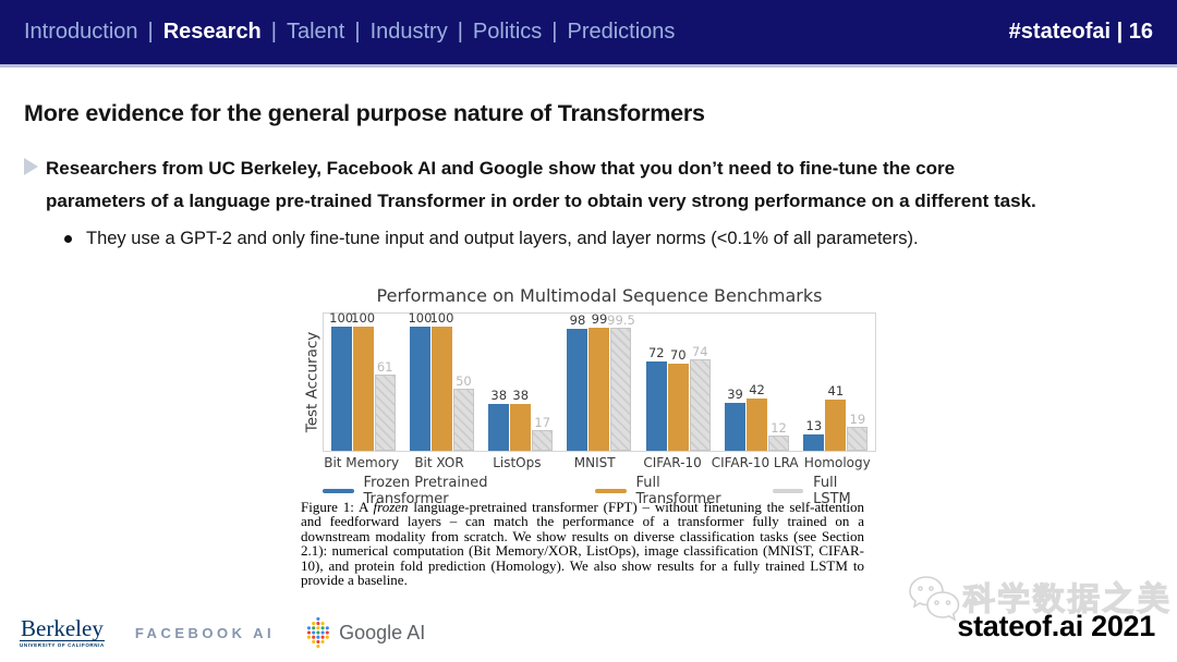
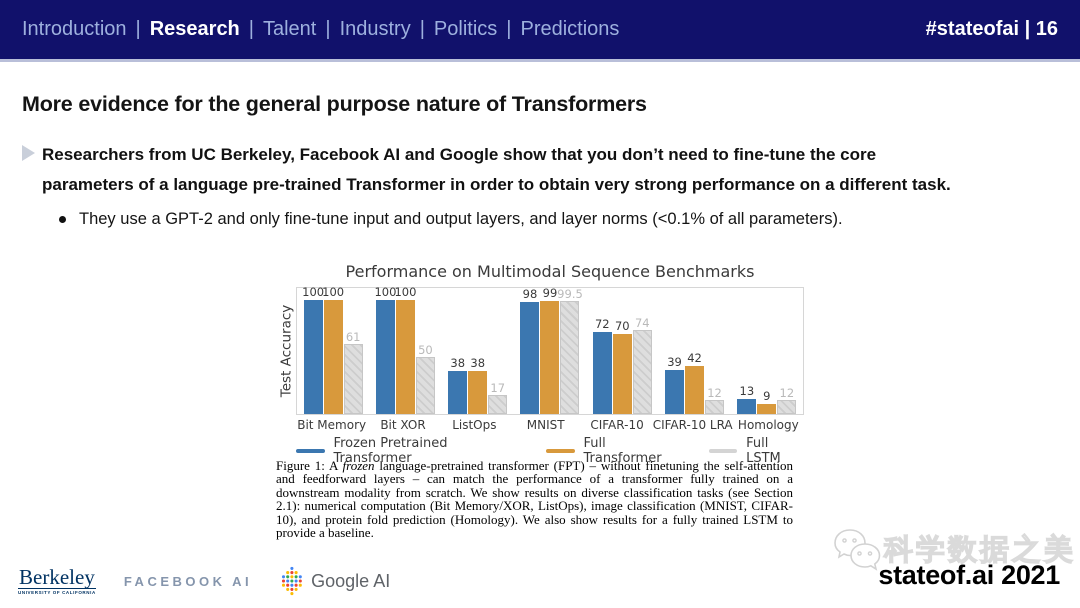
Full Transformer/Homology: 41 -> 9
Full LSTM/Homology: 19 -> 12
